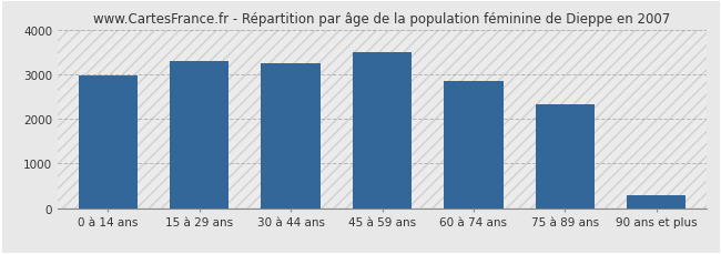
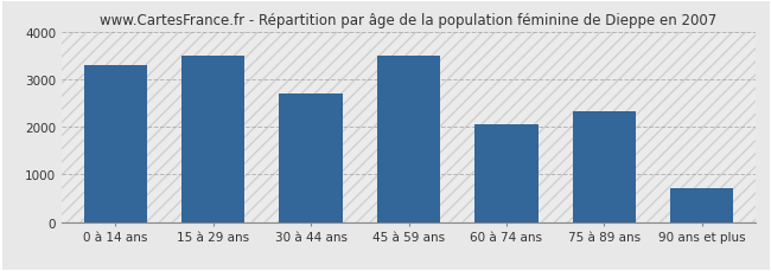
0 à 14 ans: 2960 -> 3300
15 à 29 ans: 3290 -> 3500
30 à 44 ans: 3240 -> 2700
60 à 74 ans: 2850 -> 2050
90 ans et plus: 300 -> 700
